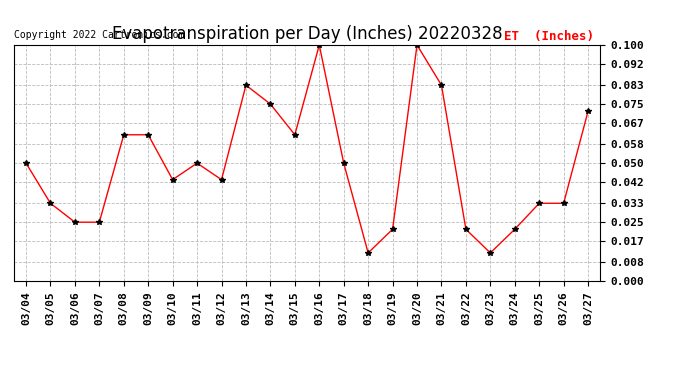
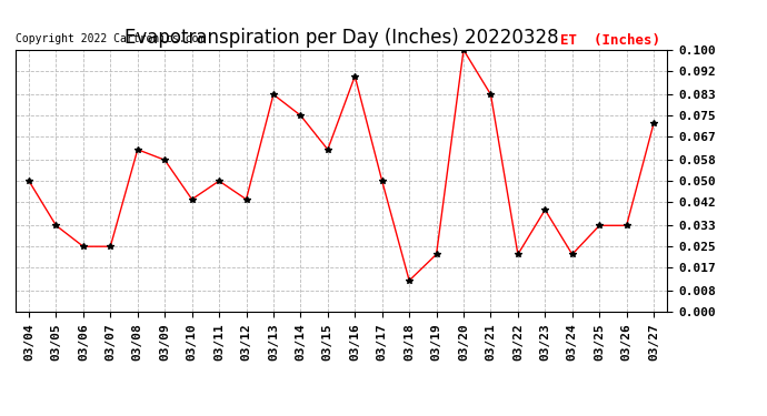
03/09: 0.062 -> 0.058
03/16: 0.100 -> 0.090
03/23: 0.012 -> 0.039
